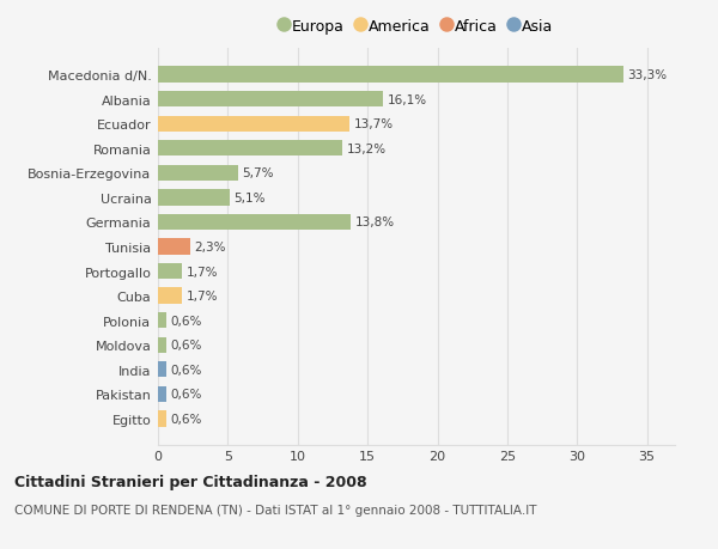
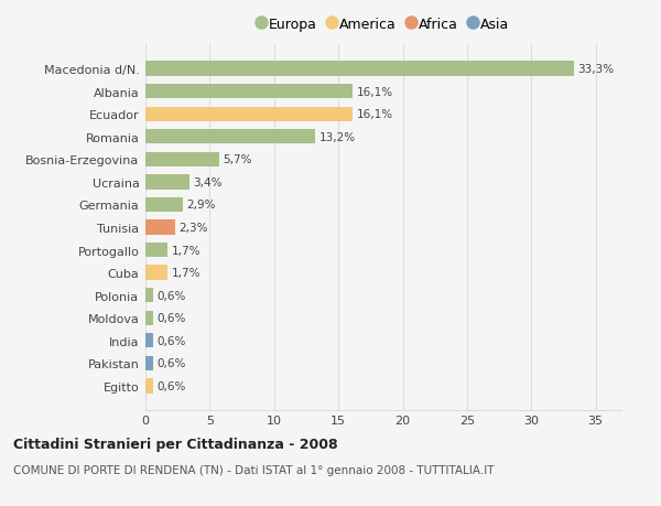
Ecuador: 13,7% -> 16,1%
Ucraina: 5,1% -> 3,4%
Germania: 13,8% -> 2,9%
